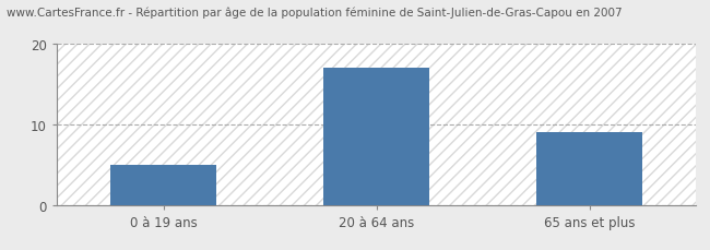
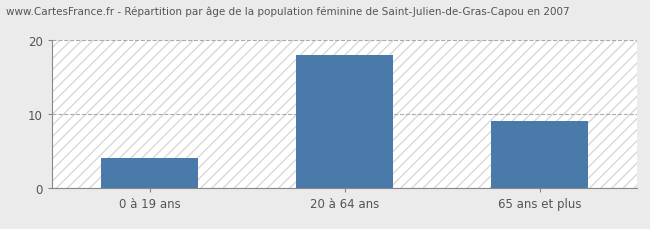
0 à 19 ans: 5 -> 4
20 à 64 ans: 17 -> 18
